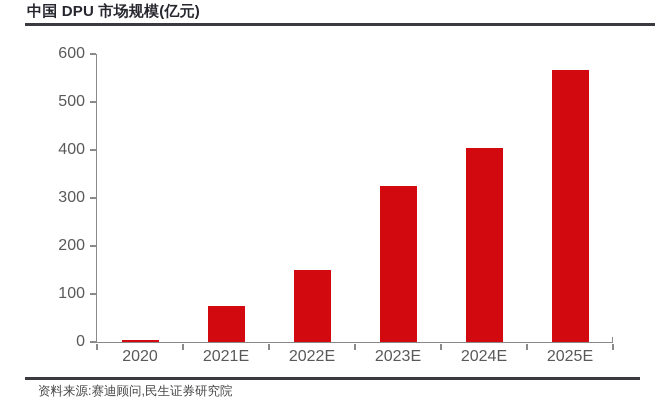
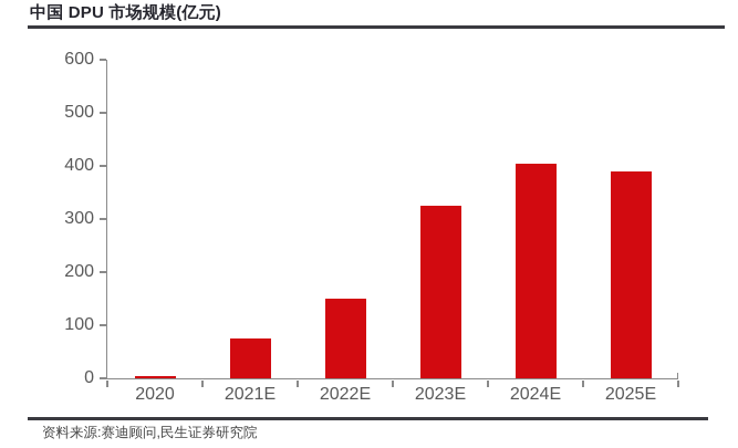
2025E: 570 -> 390
